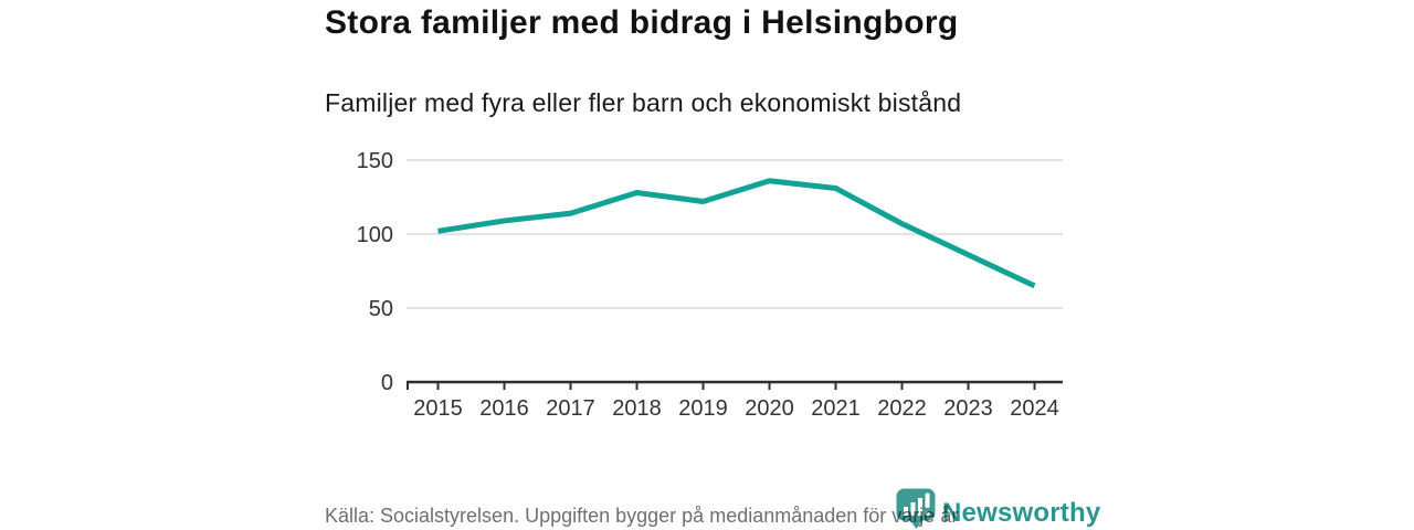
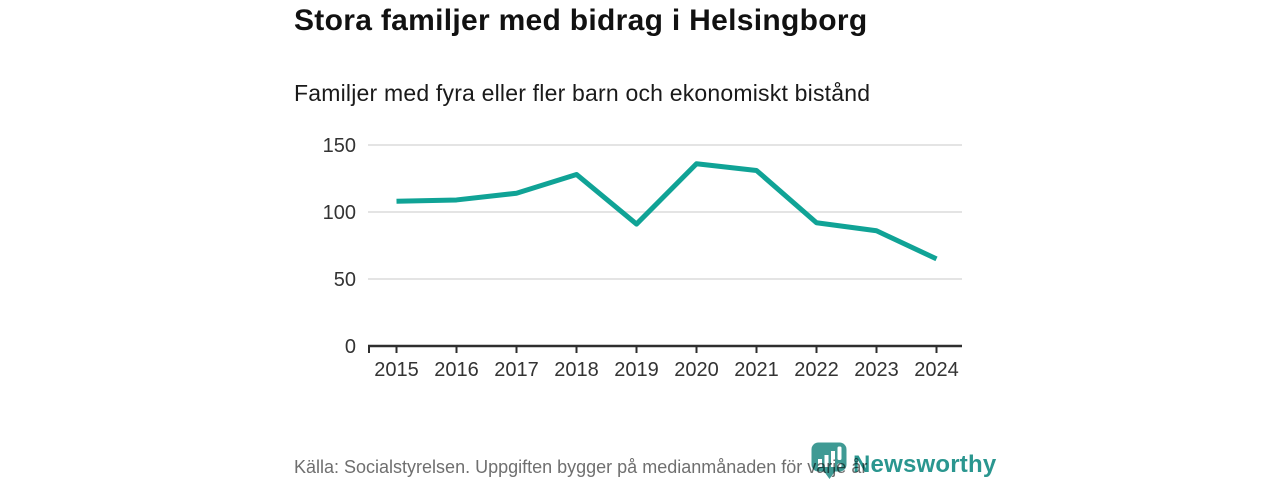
2015: 102 -> 108
2019: 122 -> 91
2022: 107 -> 92
